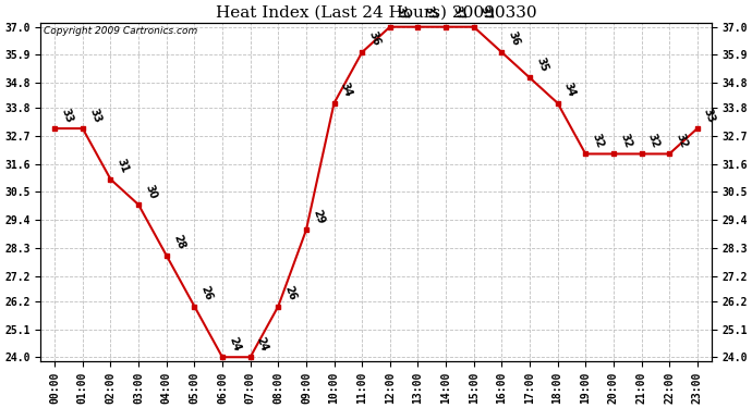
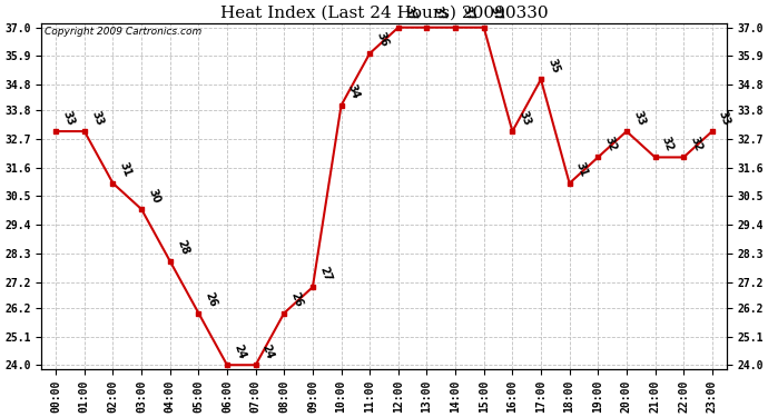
09:00: 29 -> 27
16:00: 36 -> 33
18:00: 34 -> 31
20:00: 32 -> 33
